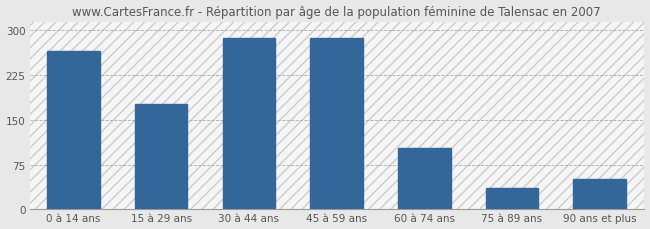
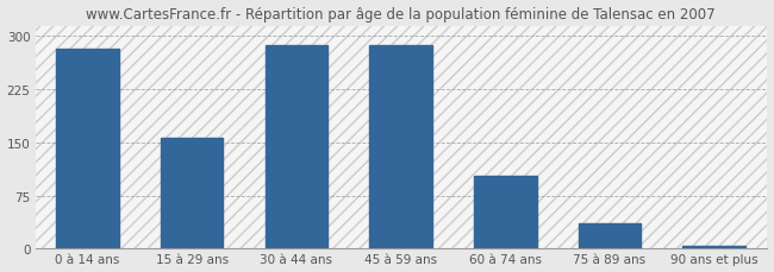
0 à 14 ans: 266 -> 283
15 à 29 ans: 176 -> 157
90 ans et plus: 50 -> 4
